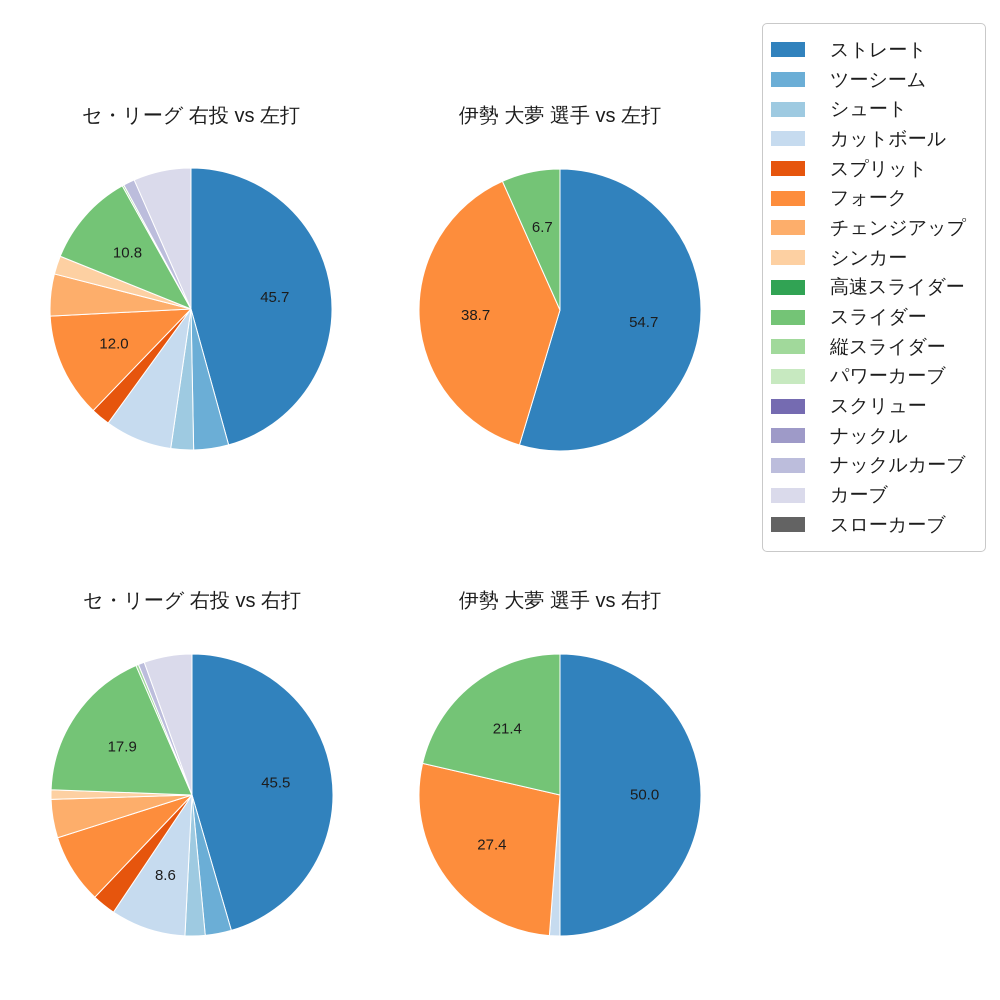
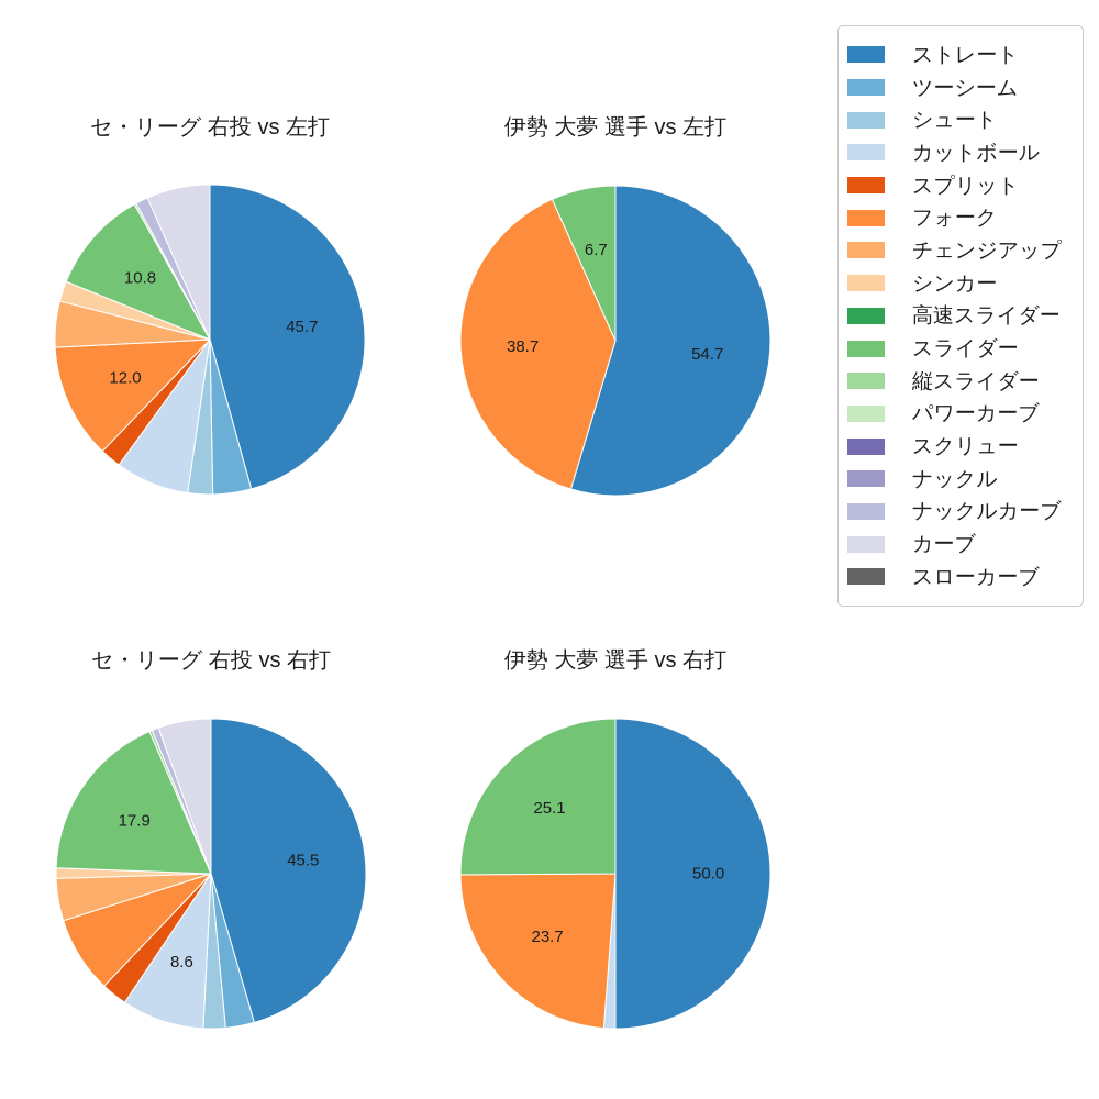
伊勢 大夢 選手 vs 右打/フォーク: 27.4 -> 23.7
伊勢 大夢 選手 vs 右打/スライダー: 21.4 -> 25.1
